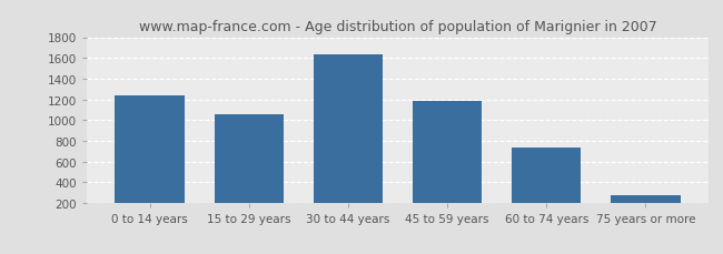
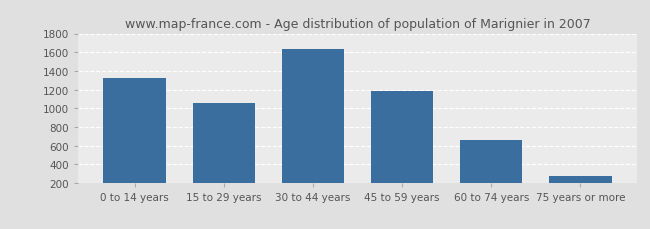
0 to 14 years: 1240 -> 1320
60 to 74 years: 740 -> 660
